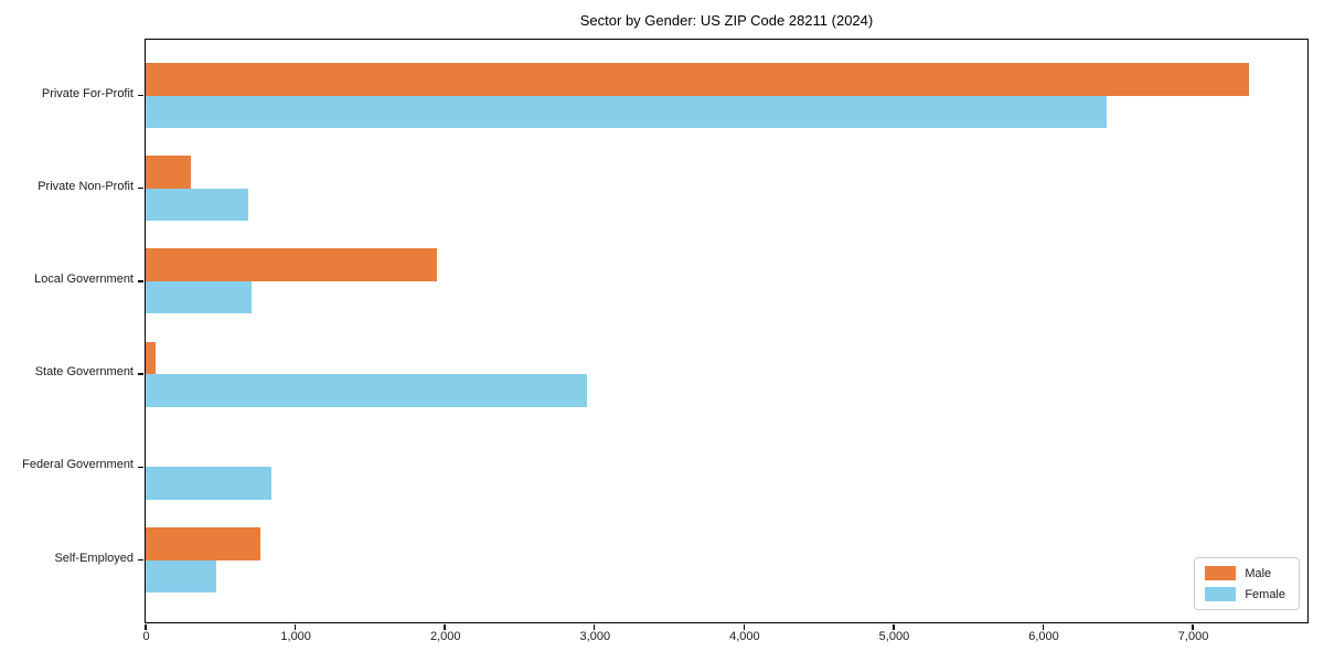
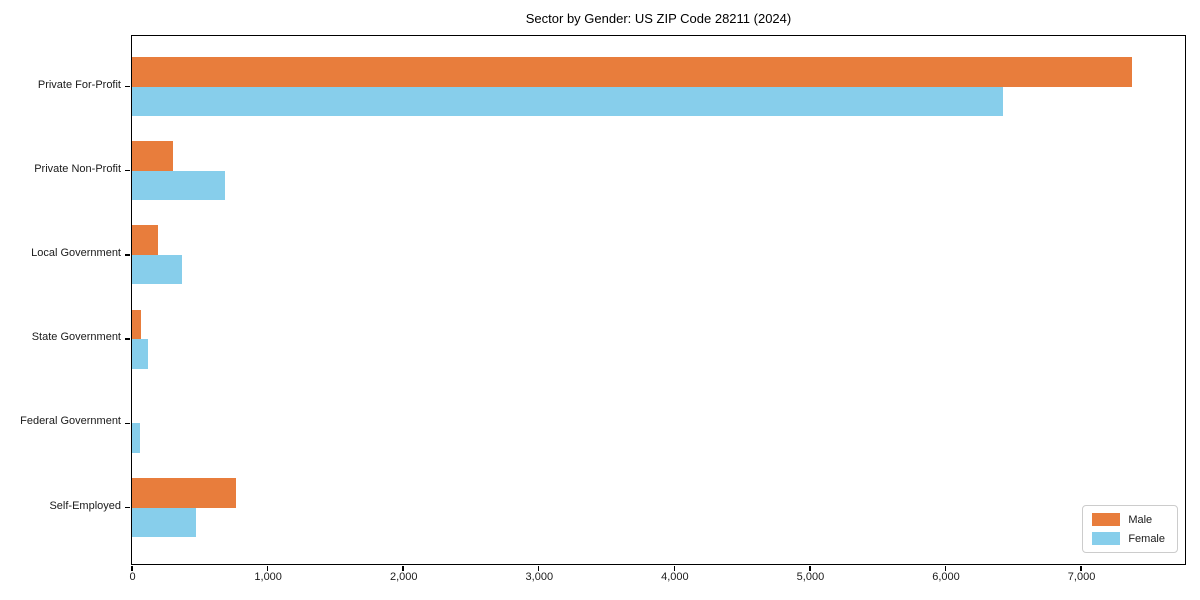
Male/Local Government: 1950 -> 200
Female/Local Government: 710 -> 370
Female/State Government: 2950 -> 120
Female/Federal Government: 840 -> 60
